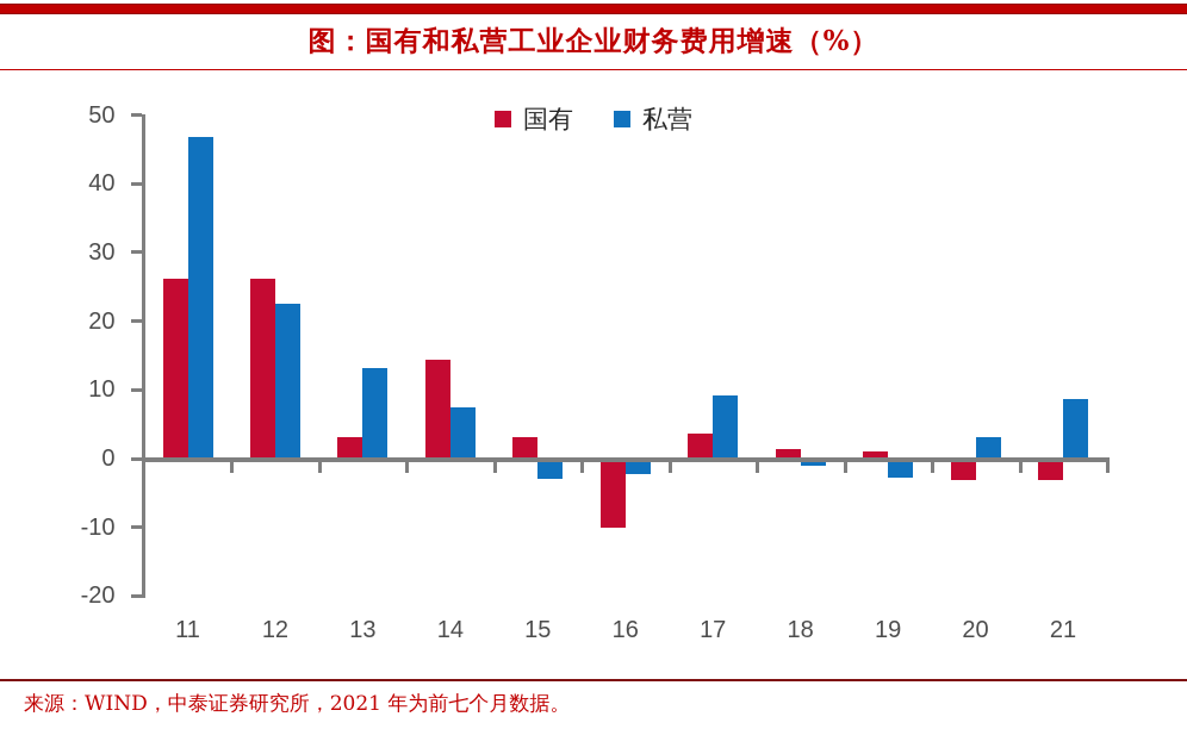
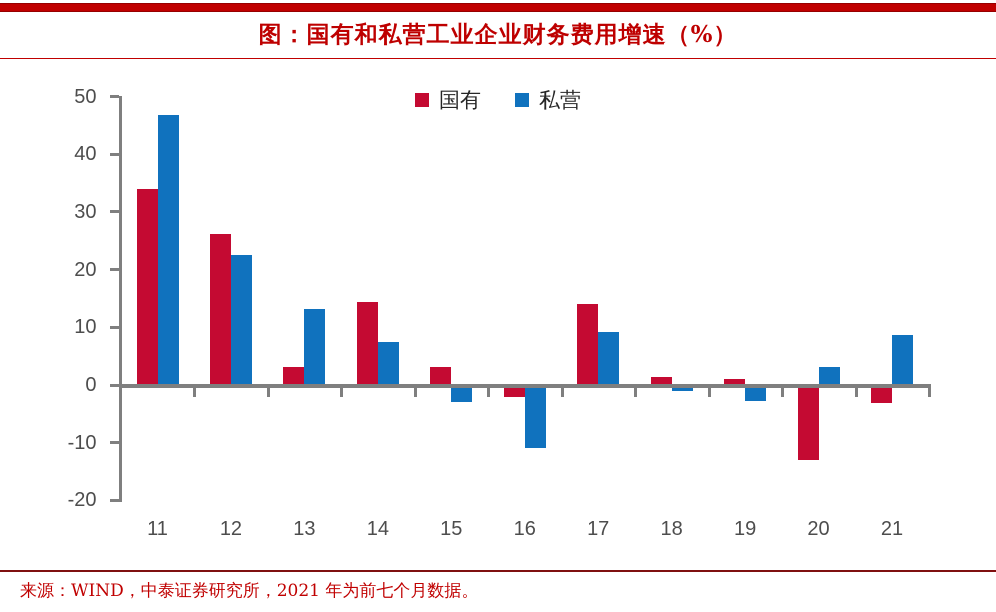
国有/11: 26 -> 34
国有/16: -10 -> -2
私营/16: -2 -> -11
国有/17: 4 -> 14
国有/20: -3 -> -13
